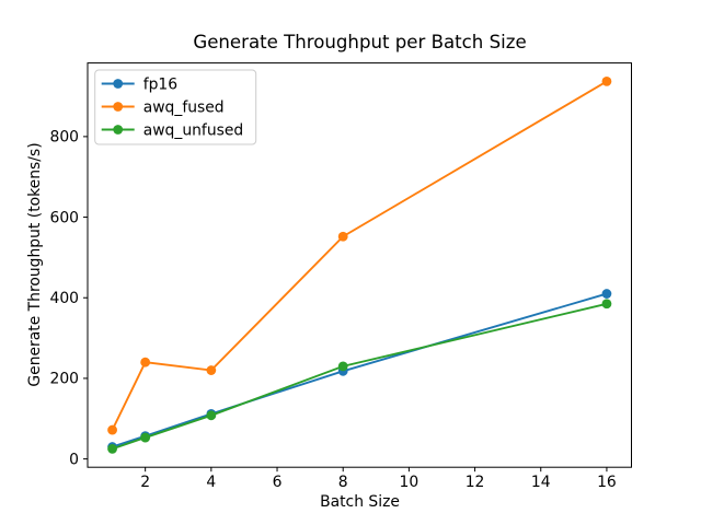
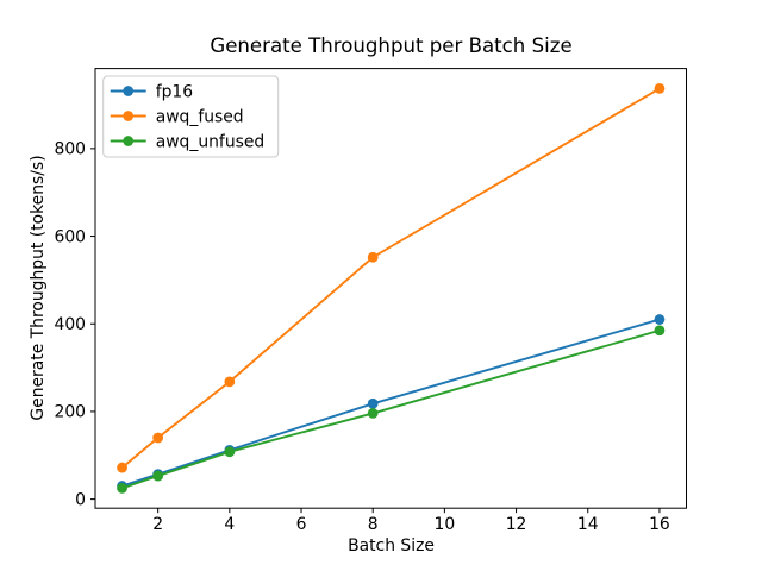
awq_fused/2: 240 -> 140
awq_fused/4: 220 -> 270
awq_unfused/8: 230 -> 200
